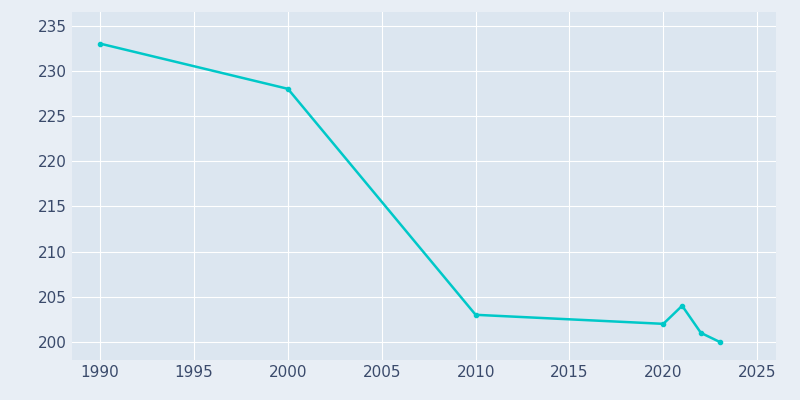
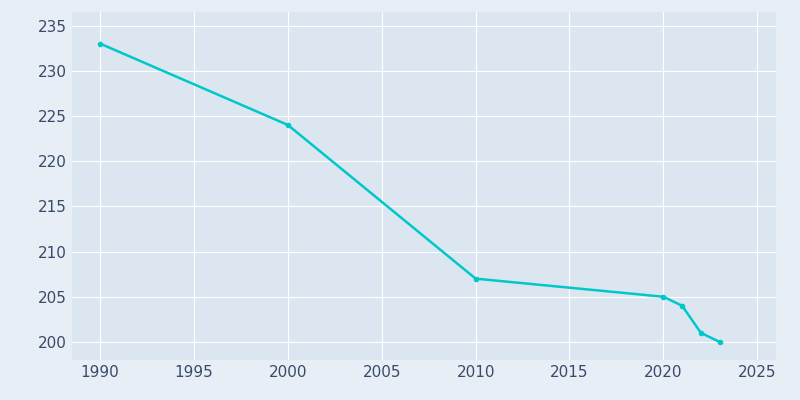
2000: 228 -> 224
2010: 203 -> 207
2020: 202 -> 205
